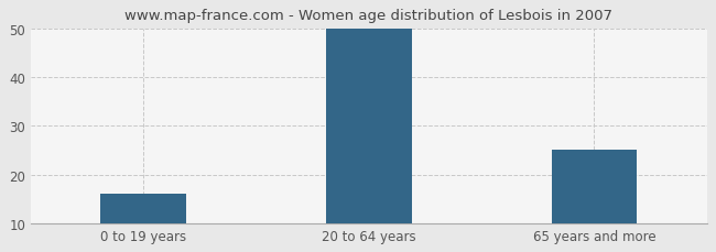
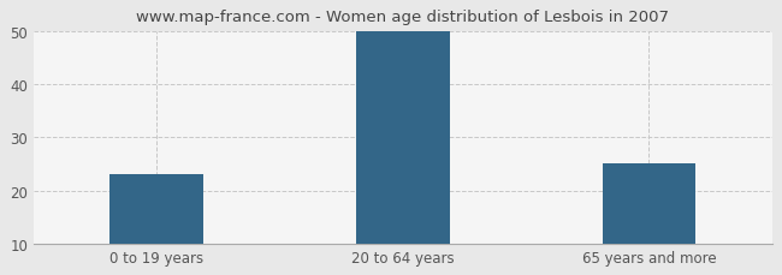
0 to 19 years: 16 -> 23
